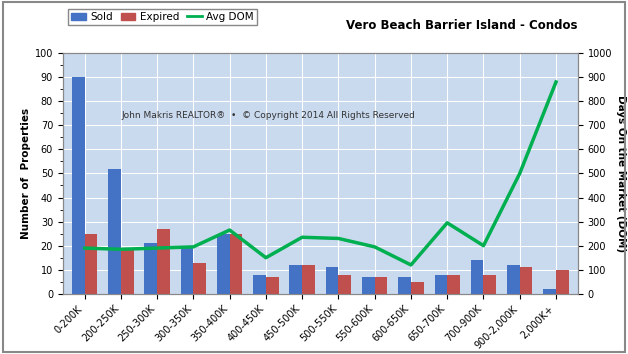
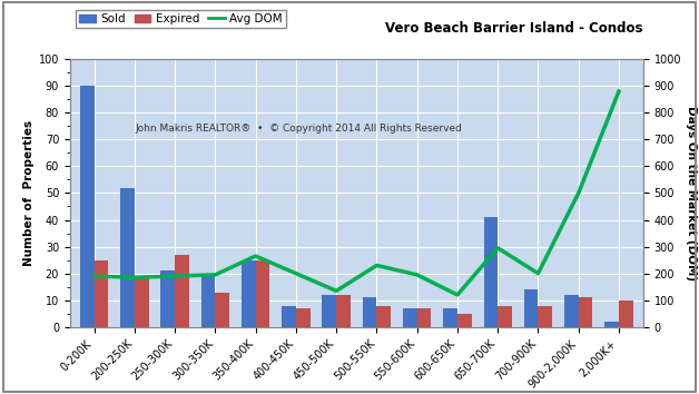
Avg DOM/400-450K: 150 -> 200
Avg DOM/450-500K: 235 -> 135
Sold/650-700K: 8 -> 41
